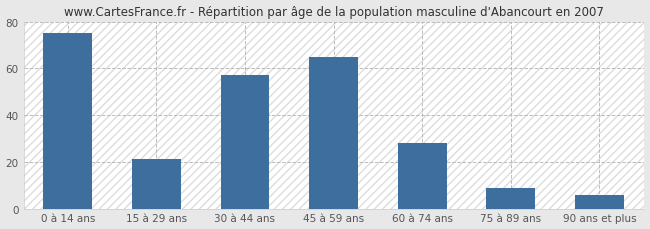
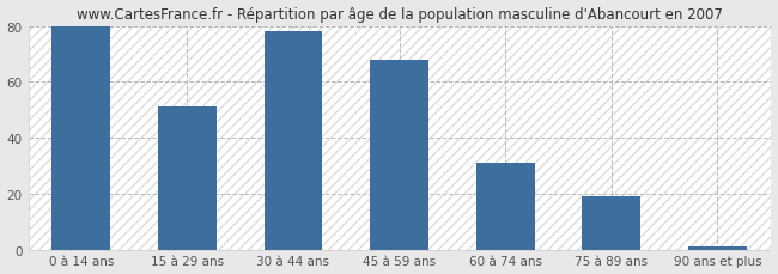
0 à 14 ans: 75 -> 80
15 à 29 ans: 21 -> 51
30 à 44 ans: 57 -> 78
45 à 59 ans: 65 -> 68
60 à 74 ans: 28 -> 31
75 à 89 ans: 9 -> 19
90 ans et plus: 6 -> 1
